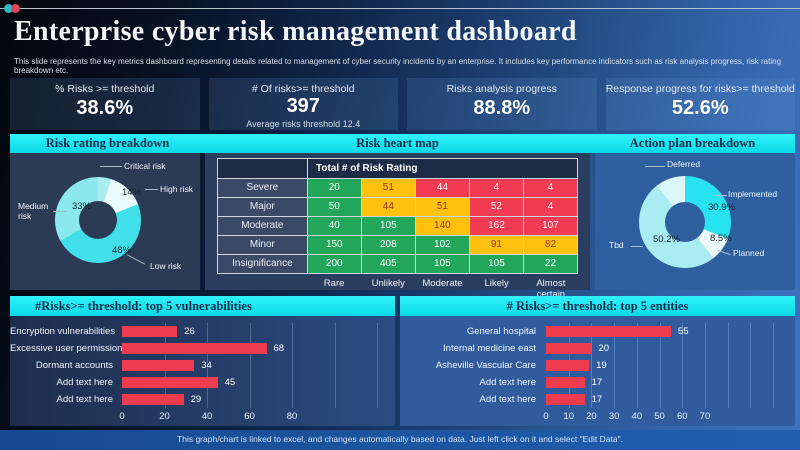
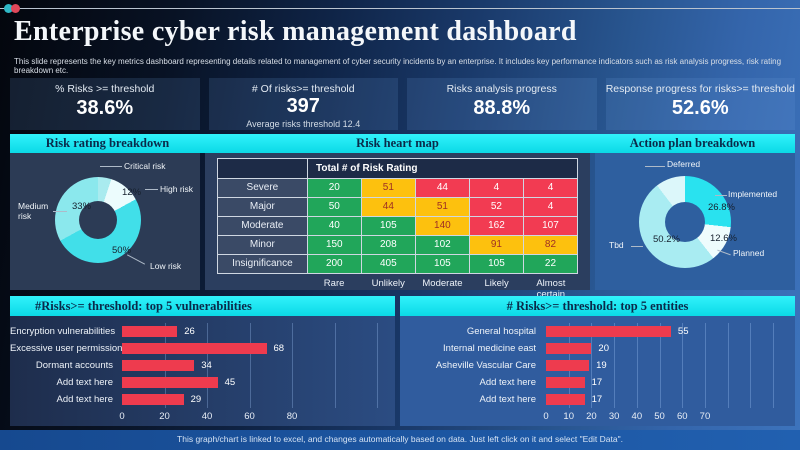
Risk rating breakdown/High risk: 14% -> 12%
Risk rating breakdown/Low risk: 48% -> 50%
Action plan breakdown/Implemented: 30.9% -> 26.8%
Action plan breakdown/Planned: 8.5% -> 12.6%
